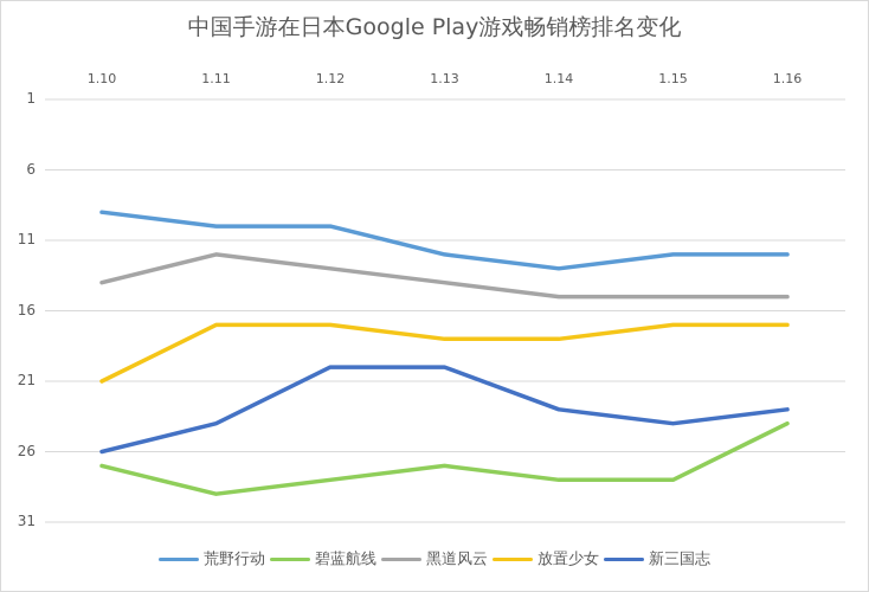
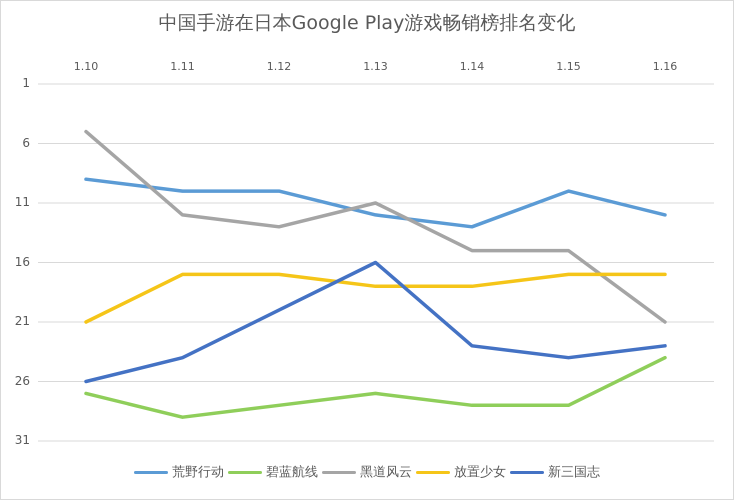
黑道风云/1.10: 14 -> 5
黑道风云/1.13: 14 -> 11
新三国志/1.13: 20 -> 16
荒野行动/1.15: 12 -> 10
黑道风云/1.16: 15 -> 21
